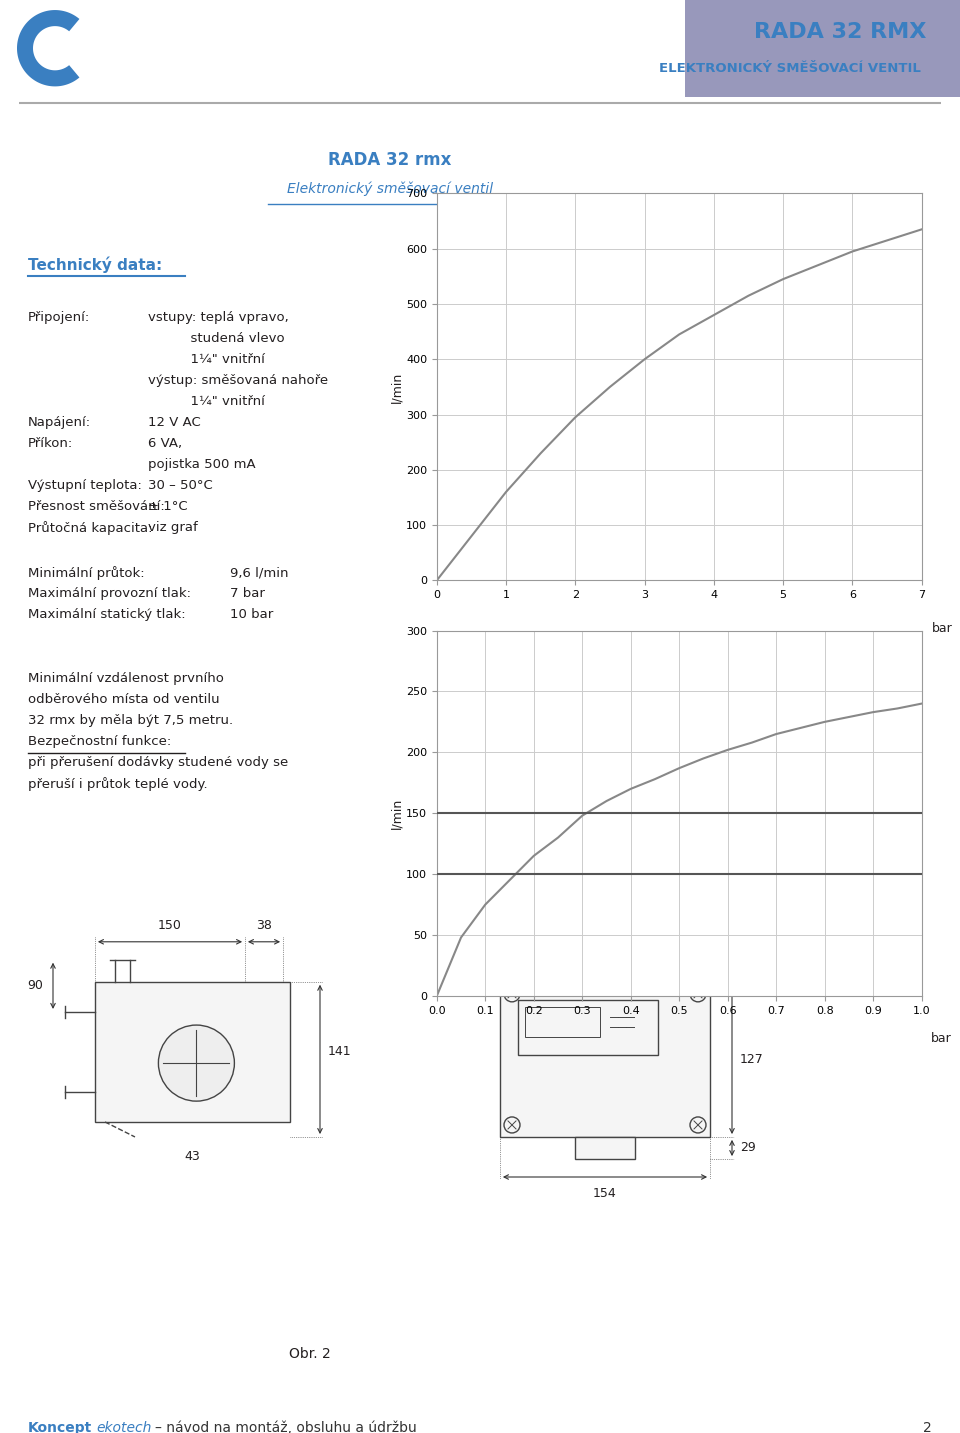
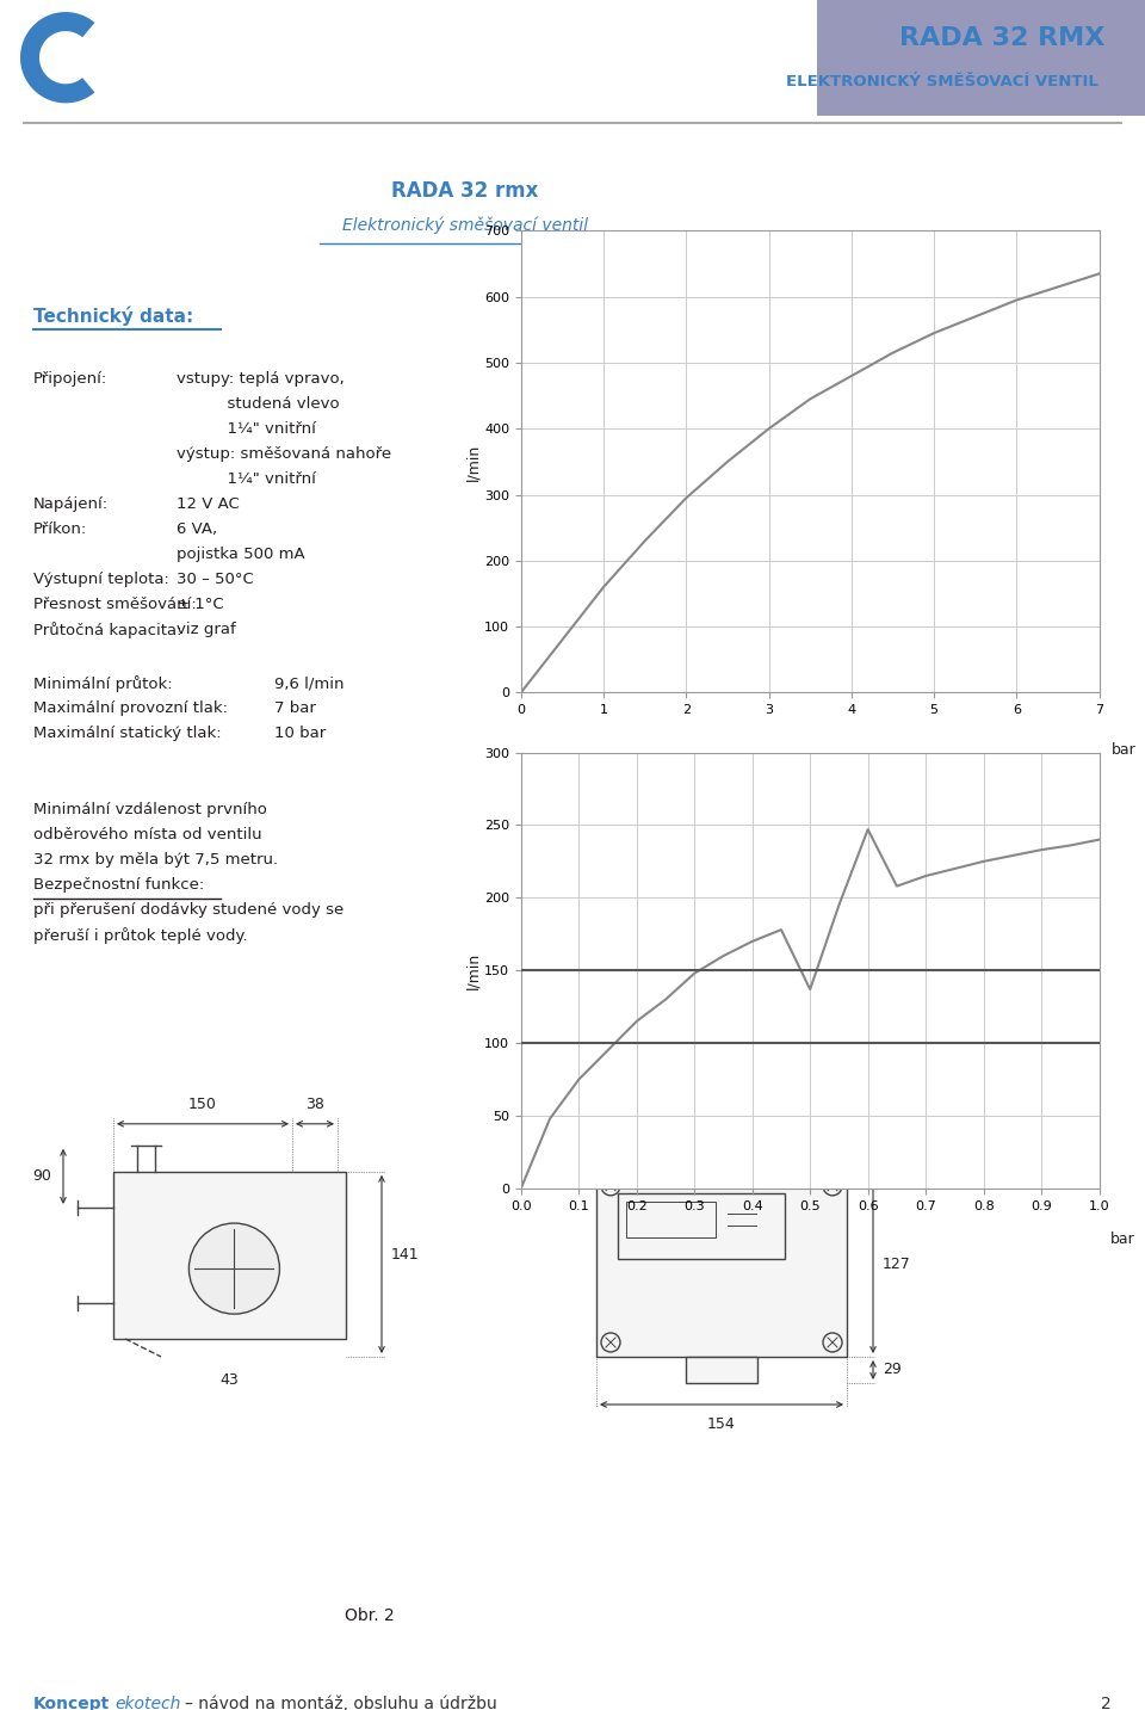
0.5: 187 -> 137
0.6: 202 -> 247
